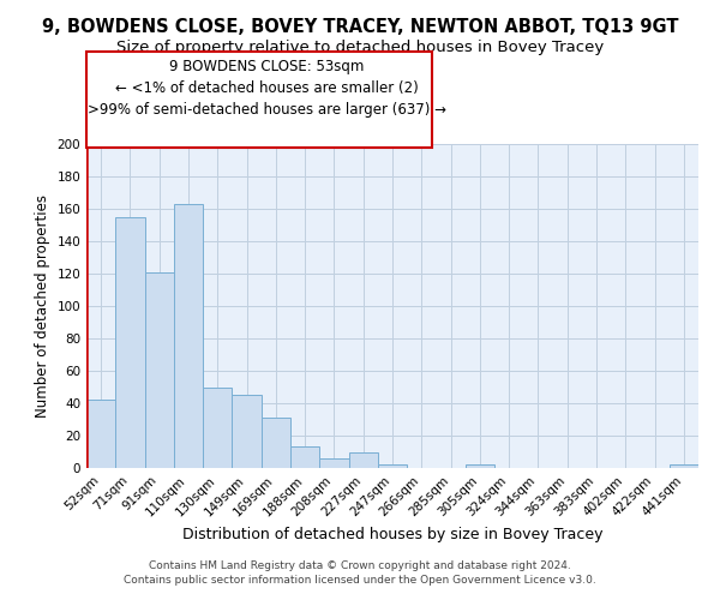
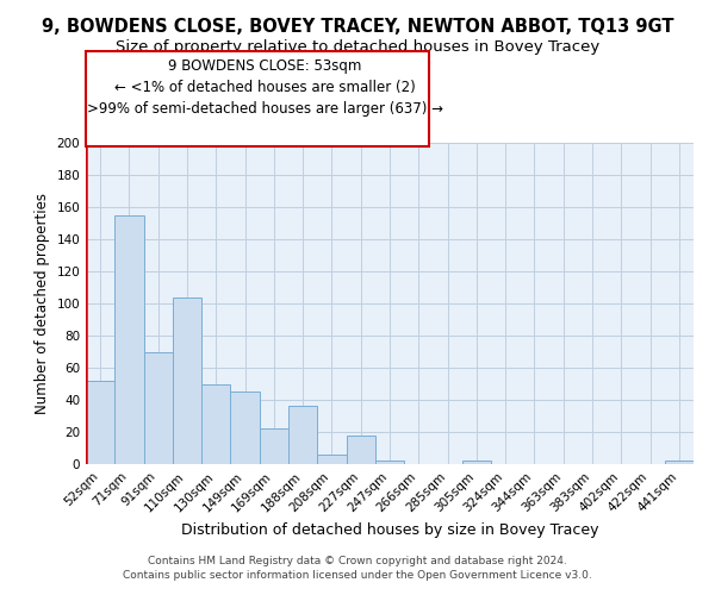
52sqm: 42 -> 52
91sqm: 121 -> 70
110sqm: 163 -> 104
169sqm: 31 -> 22
188sqm: 13 -> 36
227sqm: 10 -> 18
